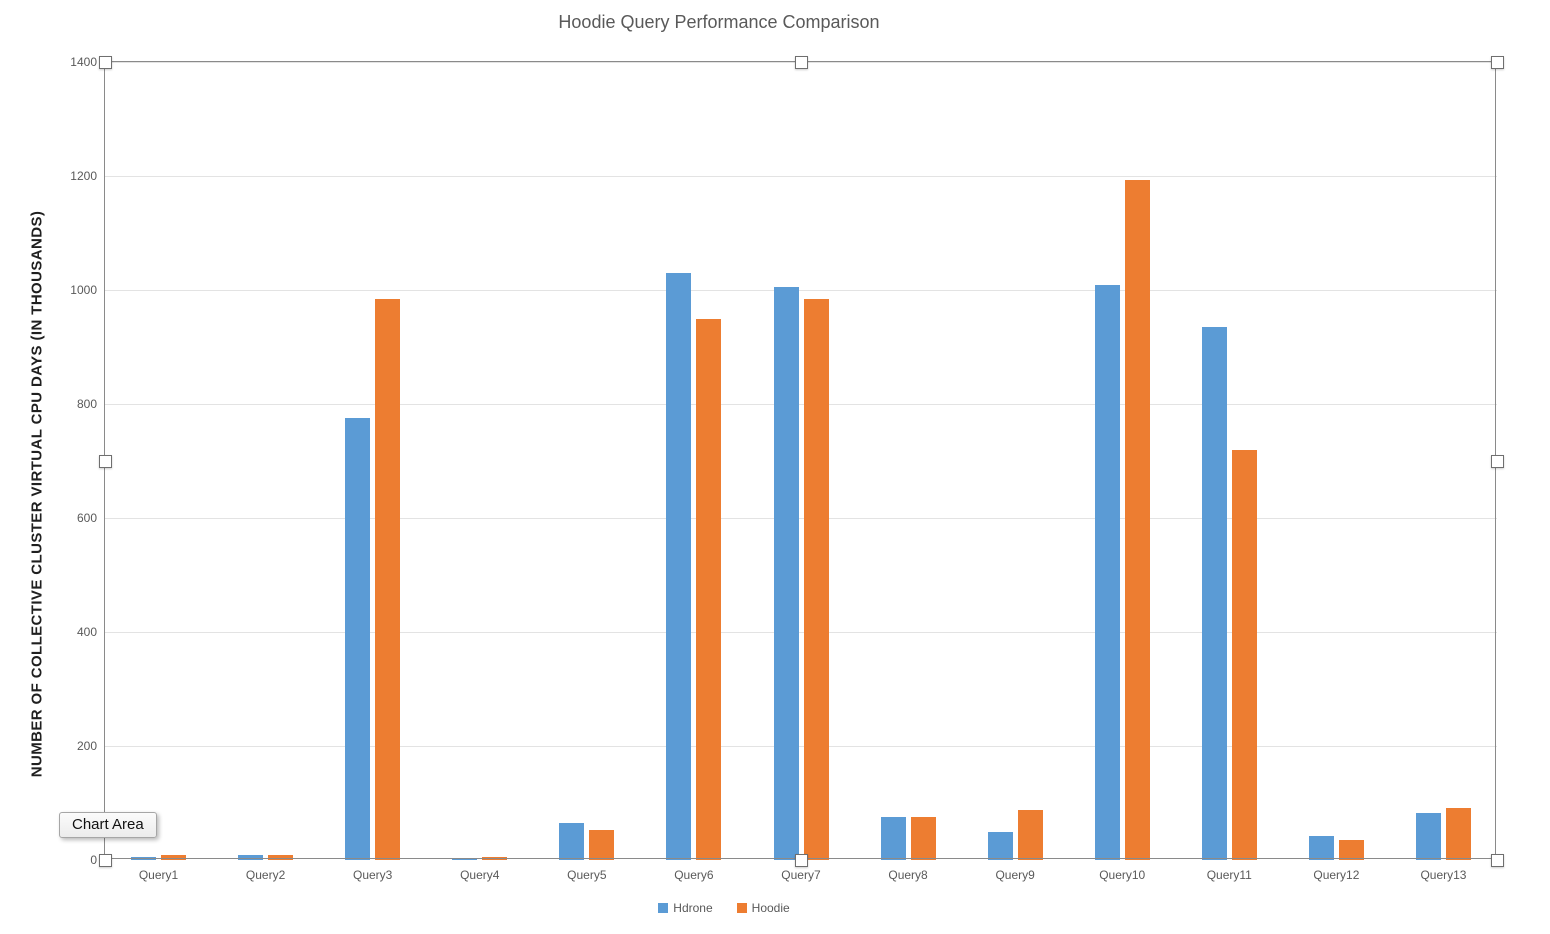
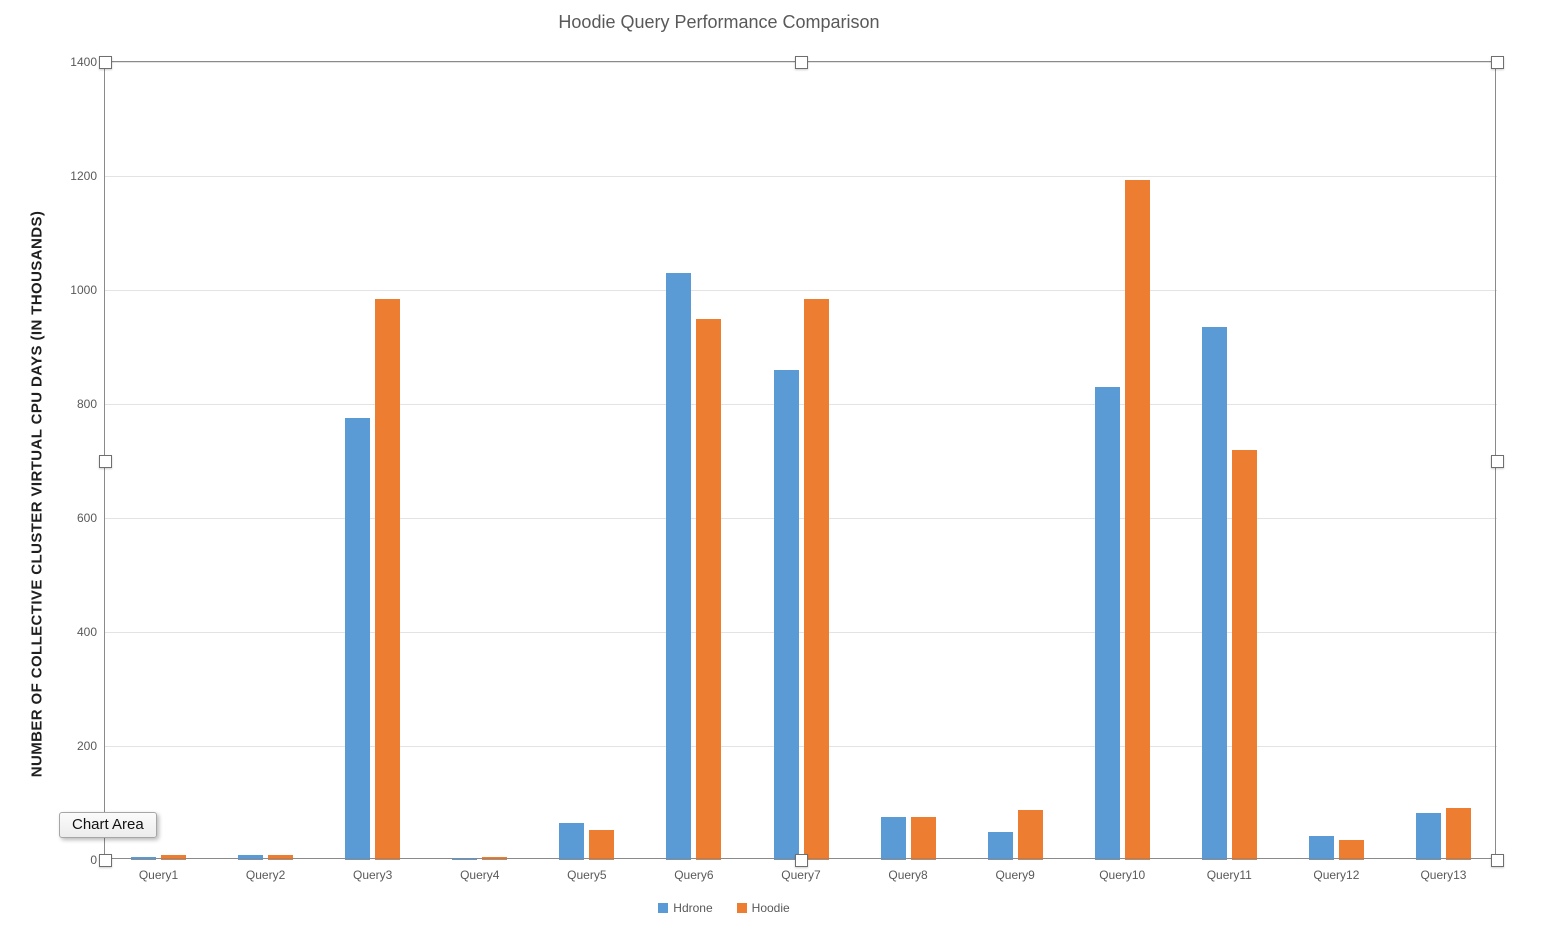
Hdrone/Query7: 1000 -> 860
Hdrone/Query10: 1010 -> 830
